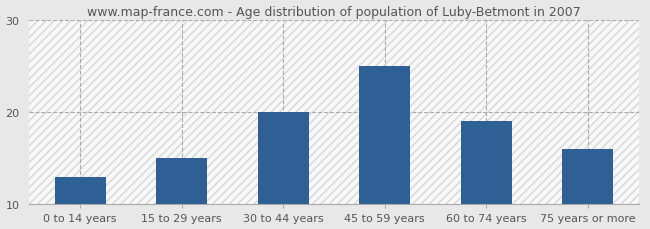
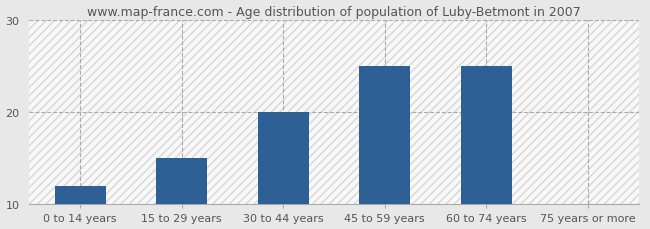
0 to 14 years: 13 -> 12
60 to 74 years: 19 -> 25
75 years or more: 16 -> 10
